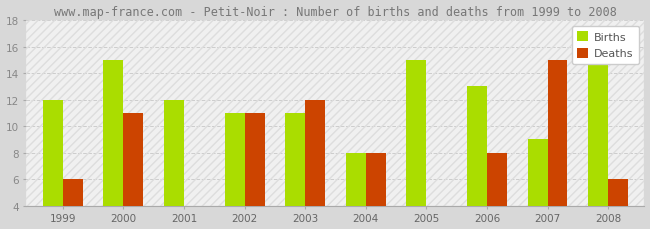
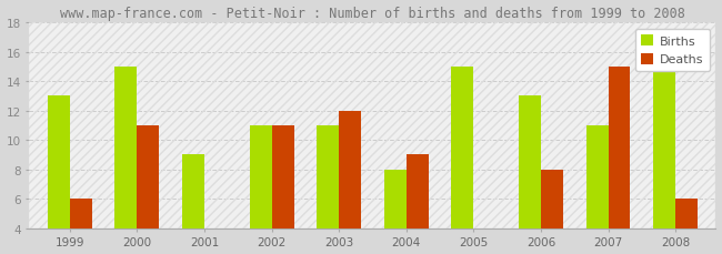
Births/1999: 12 -> 13
Births/2001: 12 -> 9
Deaths/2004: 8 -> 9
Births/2007: 9 -> 11
